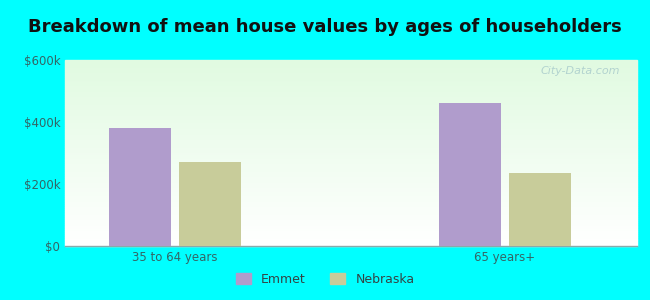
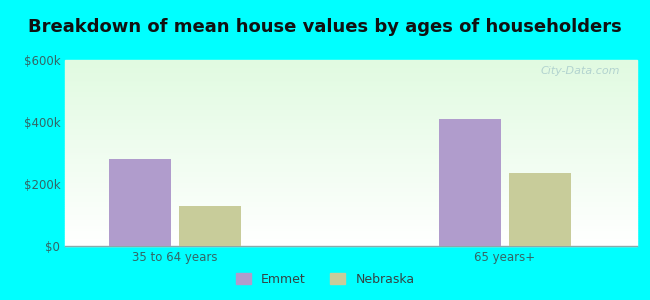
Emmet/35 to 64 years: $380k -> $280k
Nebraska/35 to 64 years: $270k -> $130k
Emmet/65 years+: $460k -> $410k
